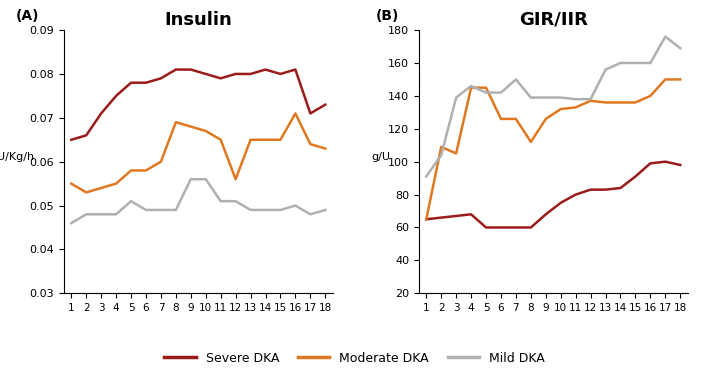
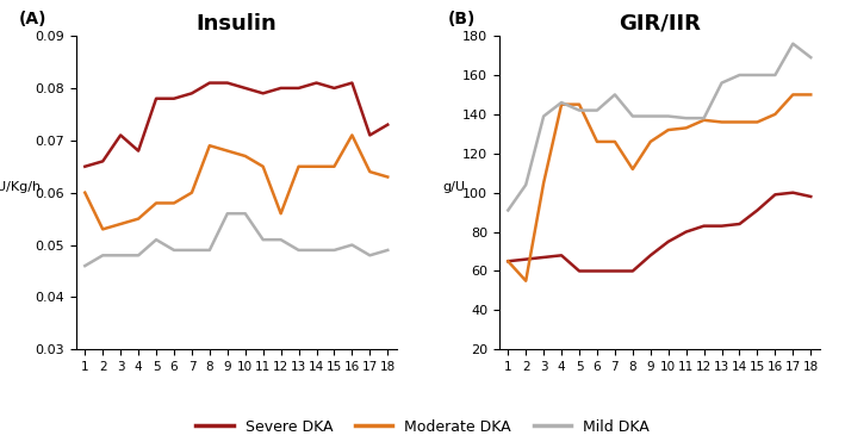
Insulin/Moderate DKA/1: 0.055 -> 0.060
Insulin/Severe DKA/4: 0.075 -> 0.068
GIR/IIR/Moderate DKA/2: 109 -> 55
